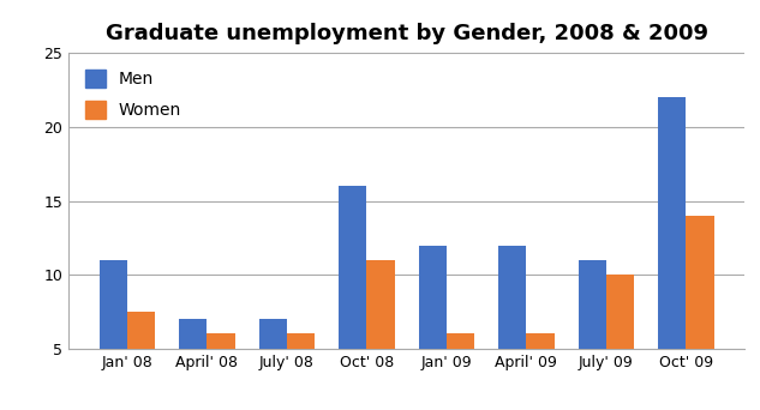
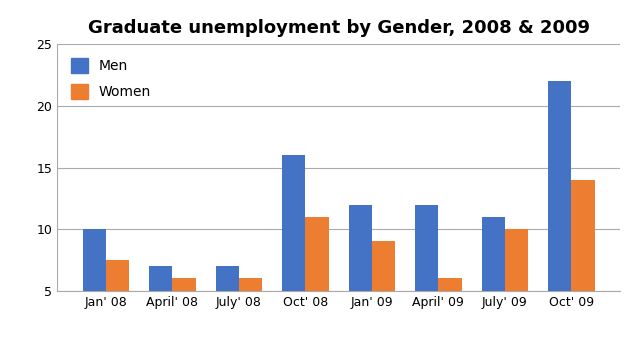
Men/Jan' 08: 11 -> 10
Women/Jan' 09: 6.0 -> 9.0
